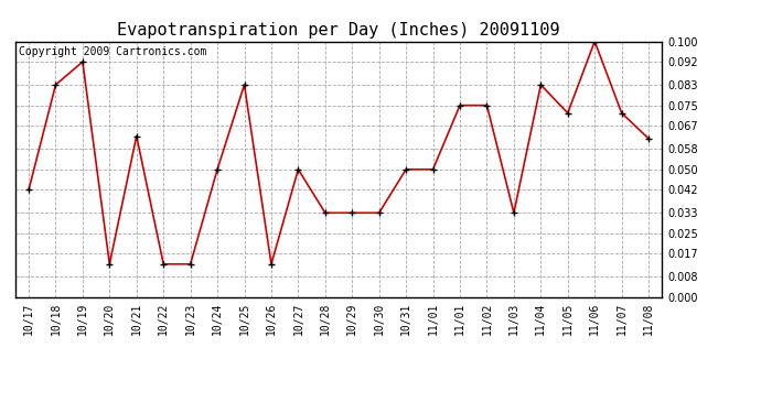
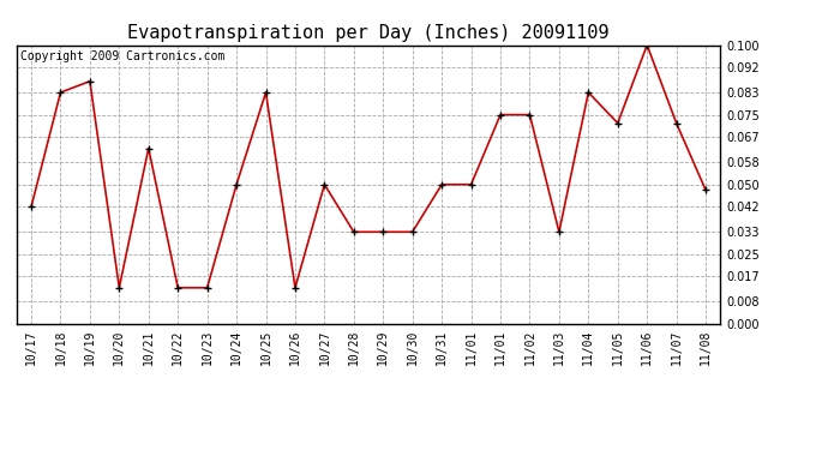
10/19: 0.092 -> 0.087
11/08: 0.062 -> 0.048
